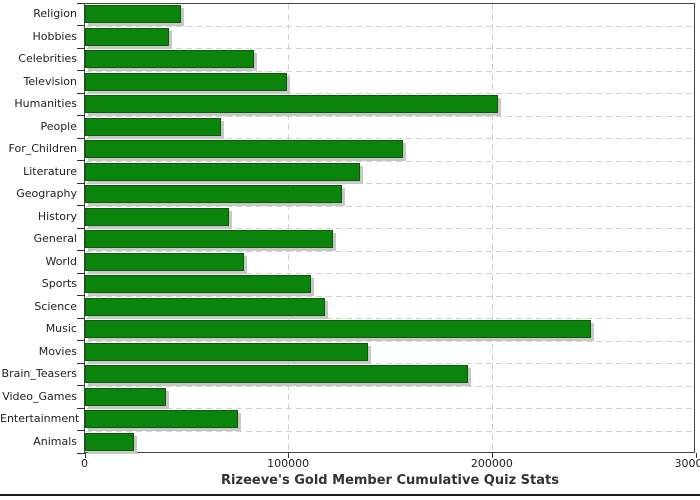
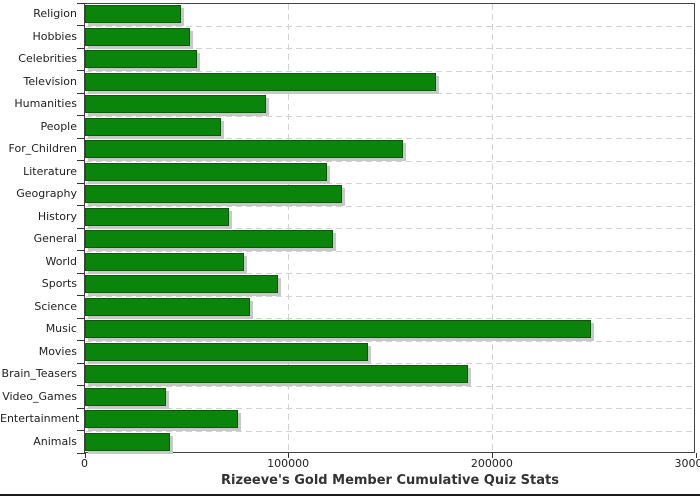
Hobbies: 41000 -> 52000
Celebrities: 83000 -> 55000
Television: 99000 -> 172000
Humanities: 203000 -> 89000
Literature: 135000 -> 119000
Sports: 111000 -> 95000
Science: 118000 -> 81000
Animals: 24000 -> 42000
